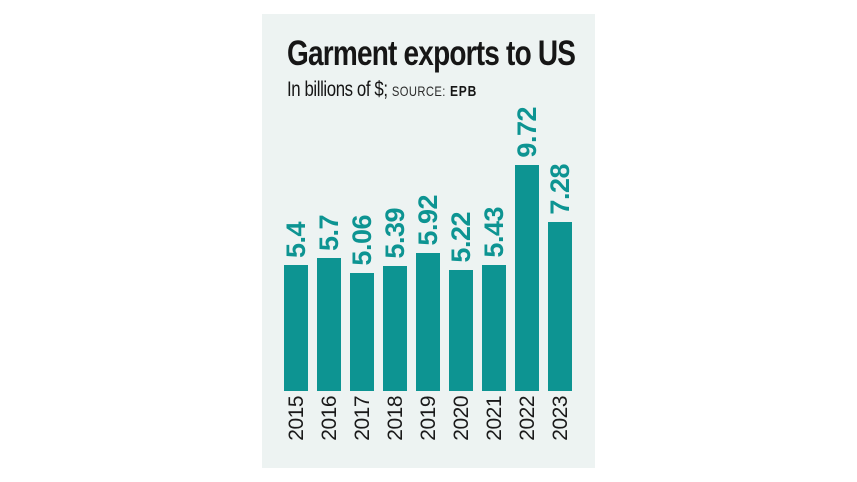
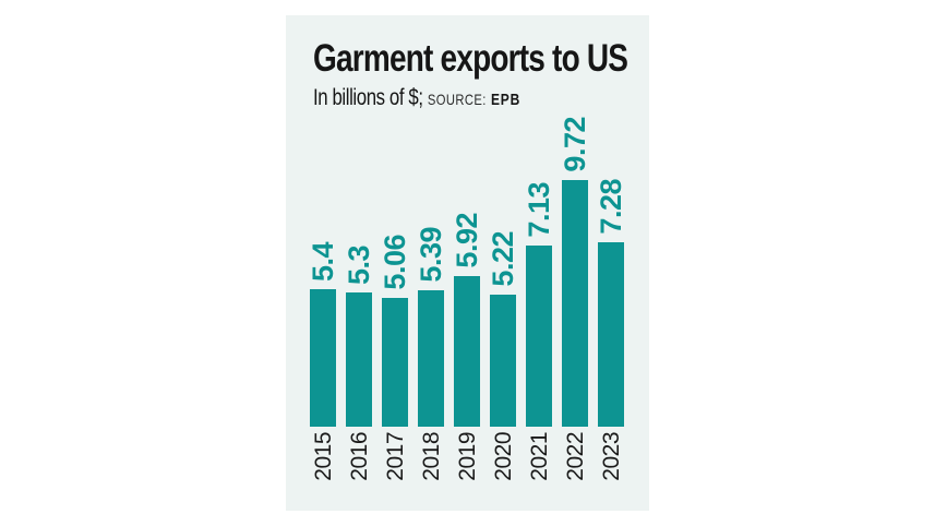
2016: 5.7 -> 5.3
2021: 5.43 -> 7.13
